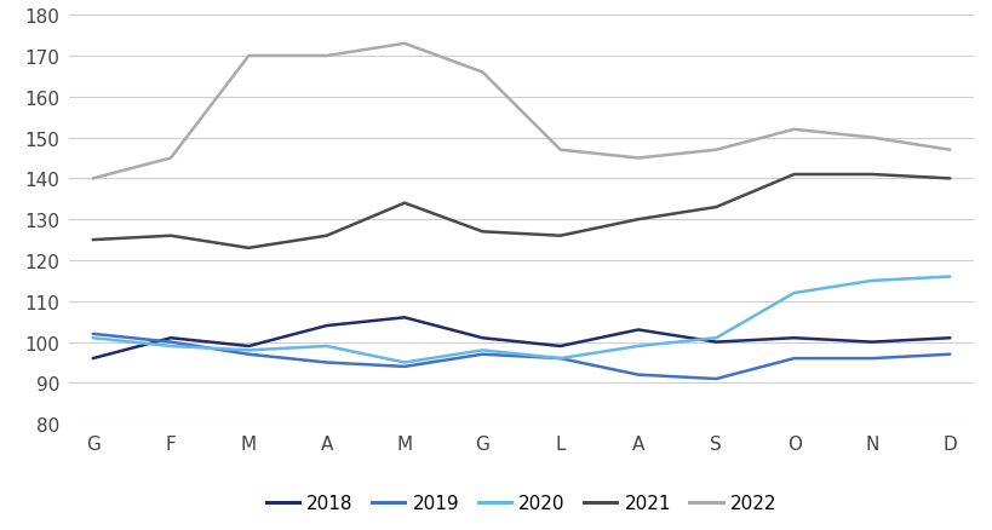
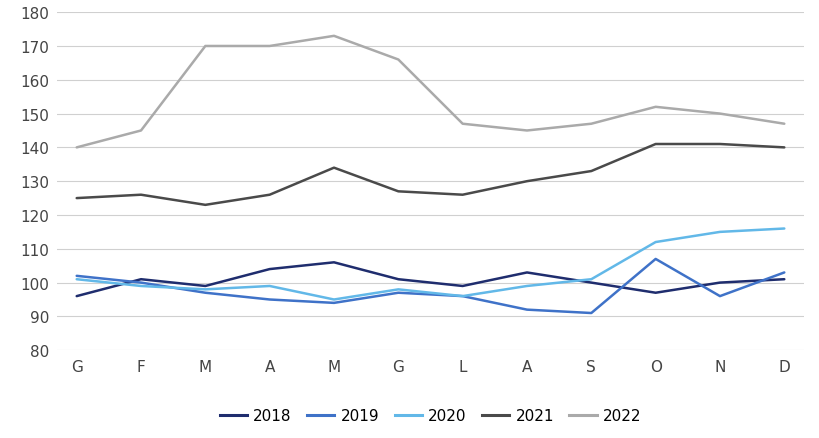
2018/O: 101 -> 97
2019/O: 96 -> 107
2019/D: 97 -> 103
